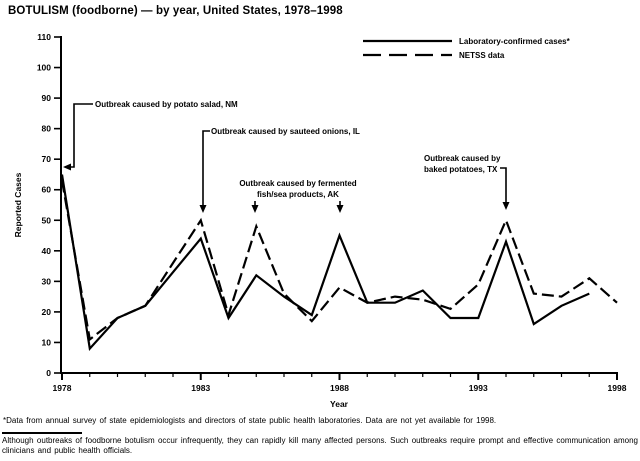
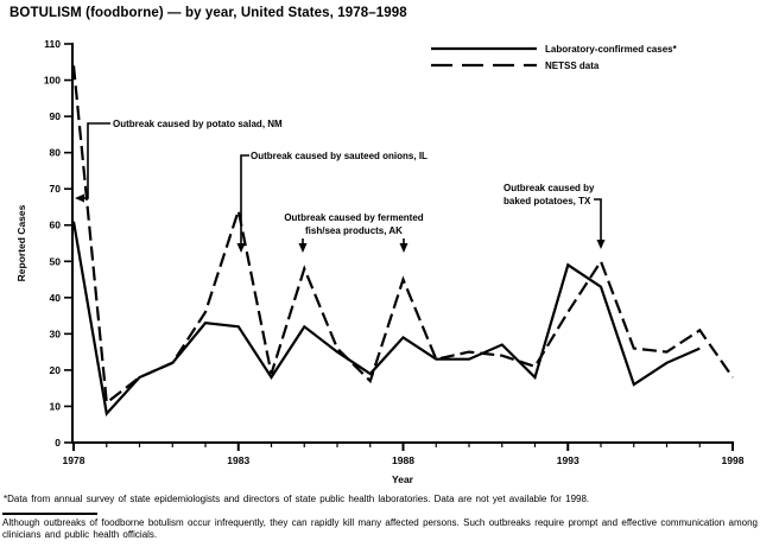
Laboratory-confirmed cases*/1978: 65 -> 61
NETSS data/1978: 63 -> 104
Laboratory-confirmed cases*/1983: 44 -> 32
NETSS data/1983: 50 -> 64
Laboratory-confirmed cases*/1988: 45 -> 29
NETSS data/1988: 28 -> 45
Laboratory-confirmed cases*/1993: 18 -> 49
NETSS data/1993: 29 -> 36
NETSS data/1998: 23 -> 18
